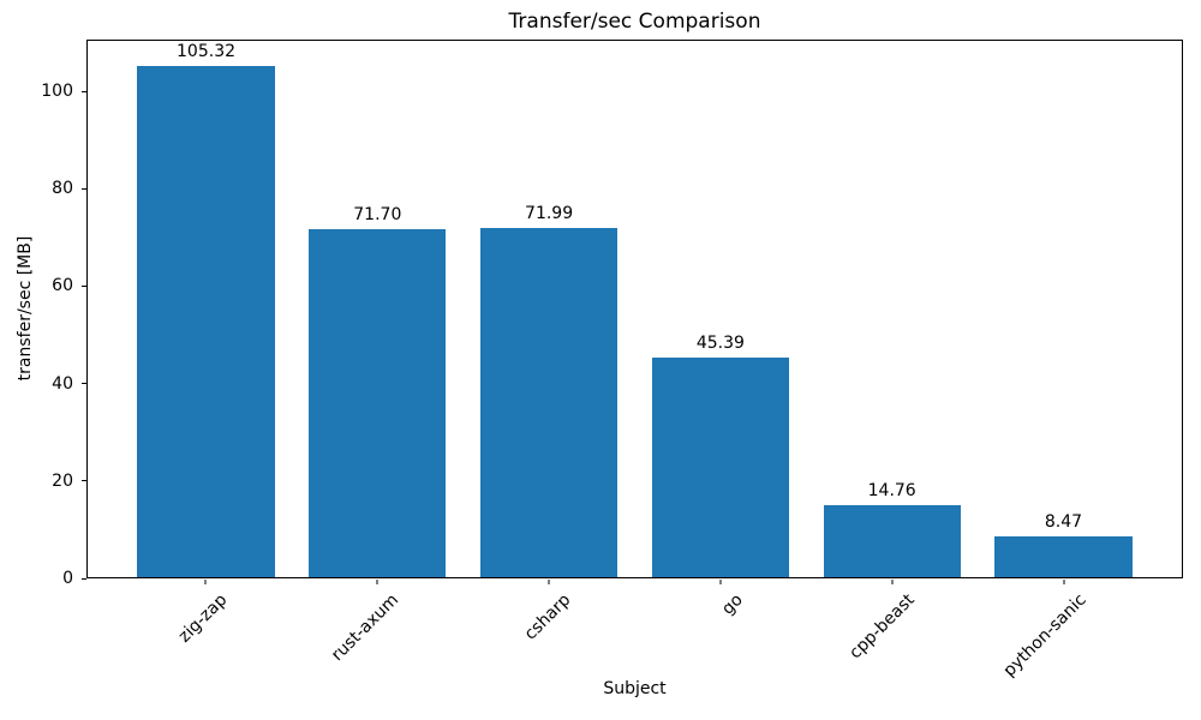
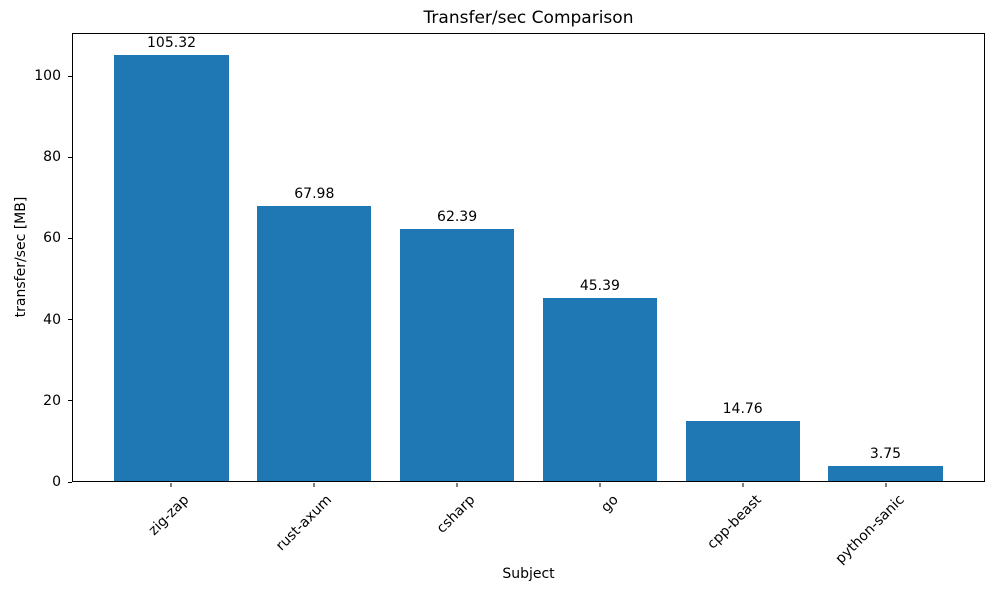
rust-axum: 71.70 -> 67.98
csharp: 71.99 -> 62.39
python-sanic: 8.47 -> 3.75
